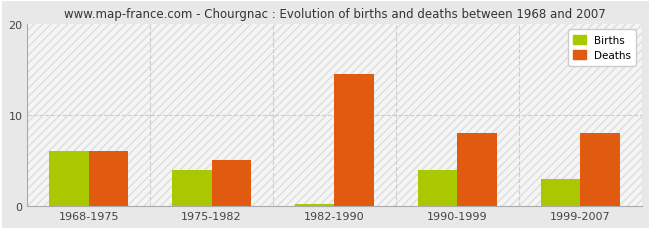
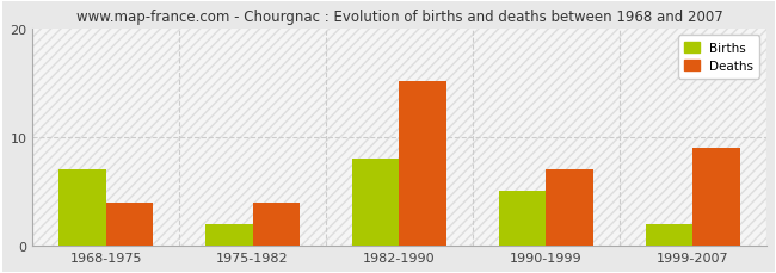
Births/1968-1975: 6.0 -> 7.0
Deaths/1968-1975: 6.0 -> 4.0
Births/1975-1982: 4.0 -> 2.0
Deaths/1975-1982: 5.0 -> 4.0
Births/1982-1990: 0.2 -> 8.0
Deaths/1982-1990: 14.5 -> 15.2
Births/1990-1999: 4.0 -> 5.0
Deaths/1990-1999: 8.0 -> 7.0
Births/1999-2007: 3.0 -> 2.0
Deaths/1999-2007: 8.0 -> 9.0
